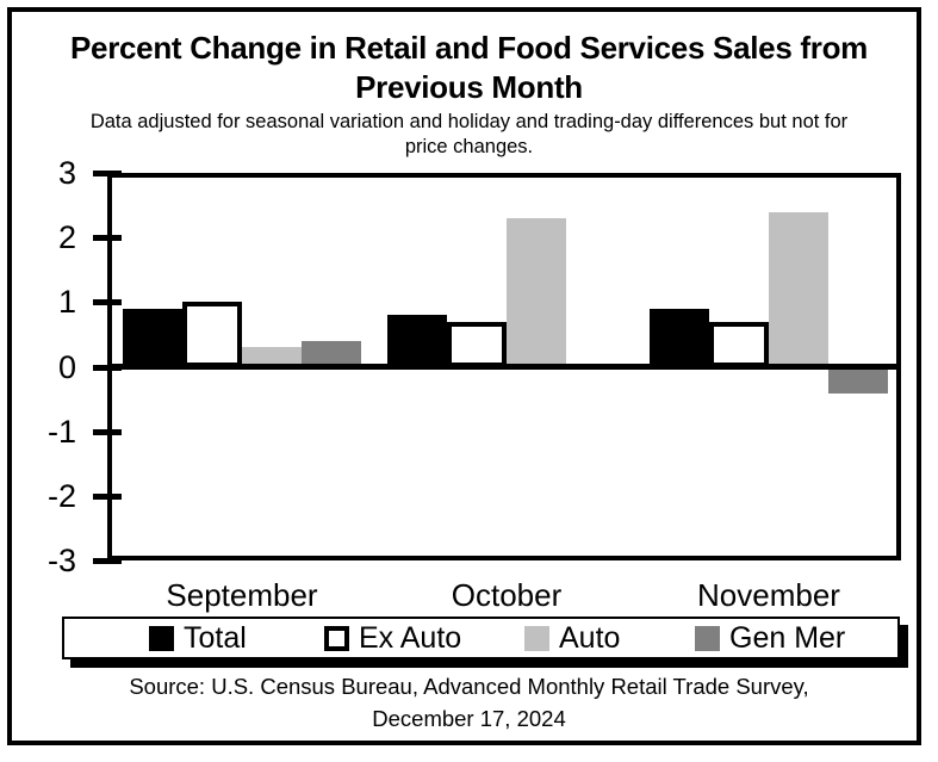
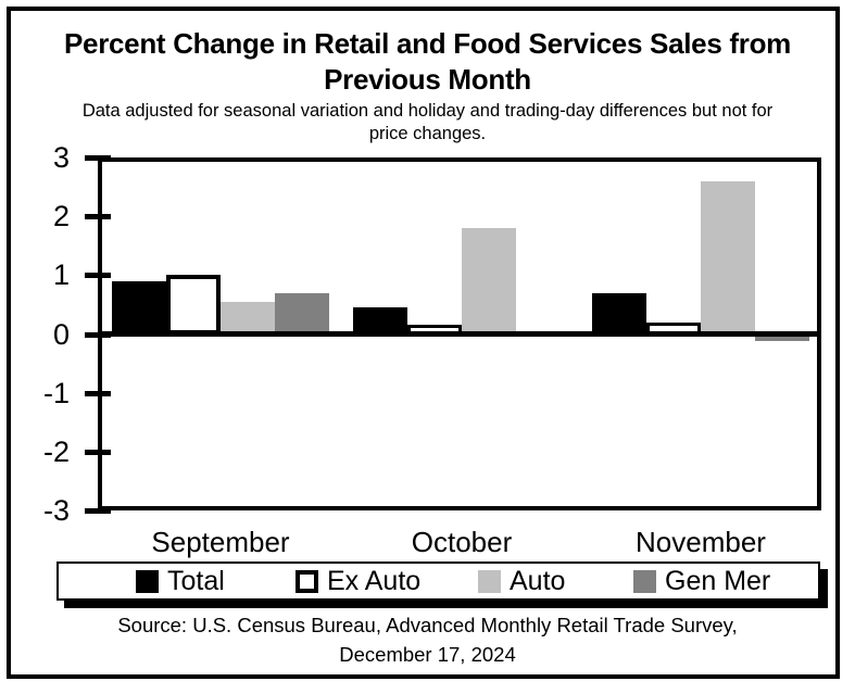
Auto/September: 0.3 -> 0.6
Gen Mer/September: 0.4 -> 0.7
Total/October: 0.8 -> 0.5
Ex Auto/October: 0.7 -> 0.1
Auto/October: 2.3 -> 1.8
Total/November: 0.9 -> 0.7
Ex Auto/November: 0.7 -> 0.2
Auto/November: 2.4 -> 2.6
Gen Mer/November: -0.4 -> -0.1
